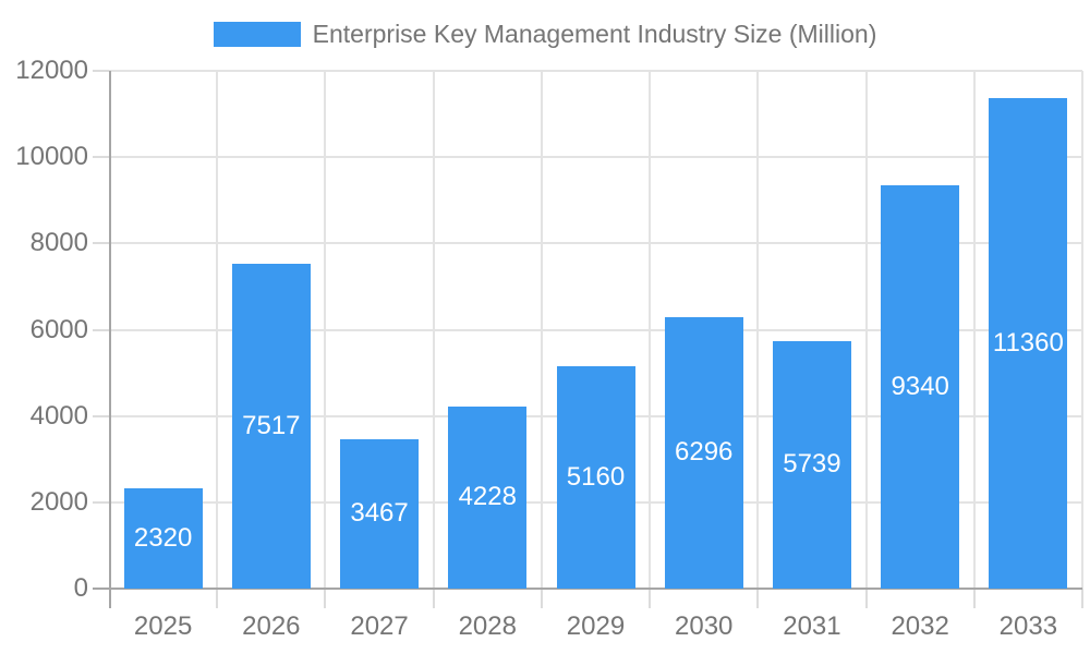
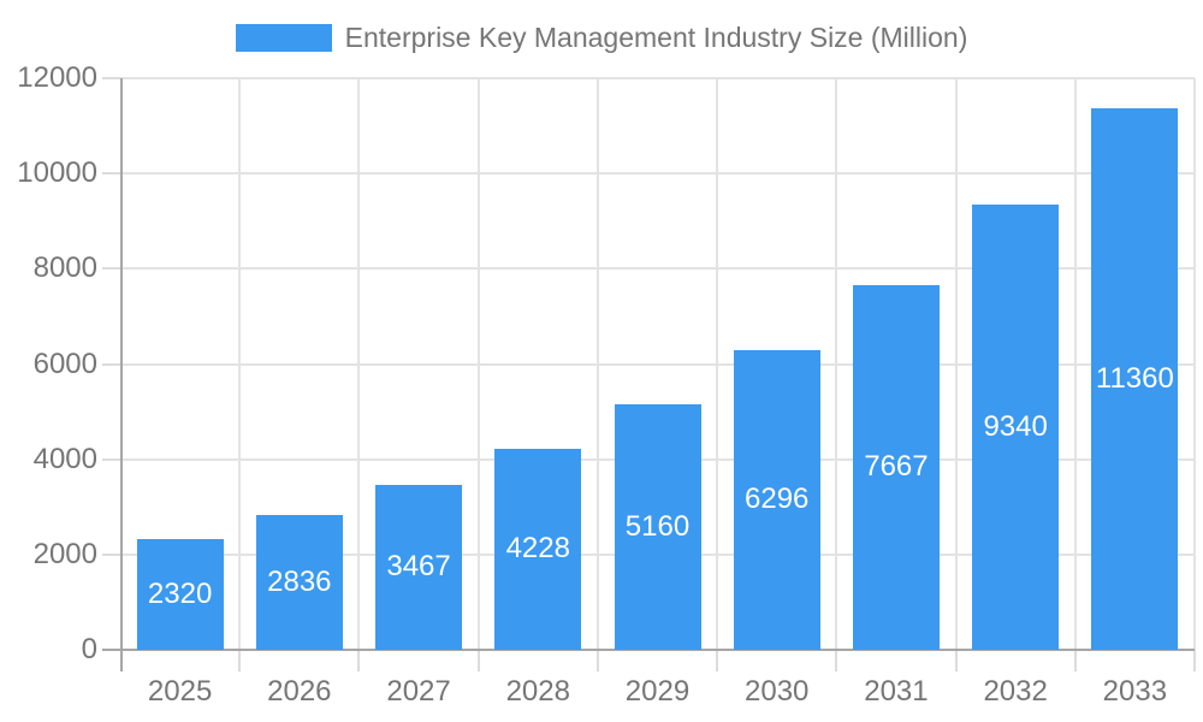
2026: 7517 -> 2836
2031: 5739 -> 7667
